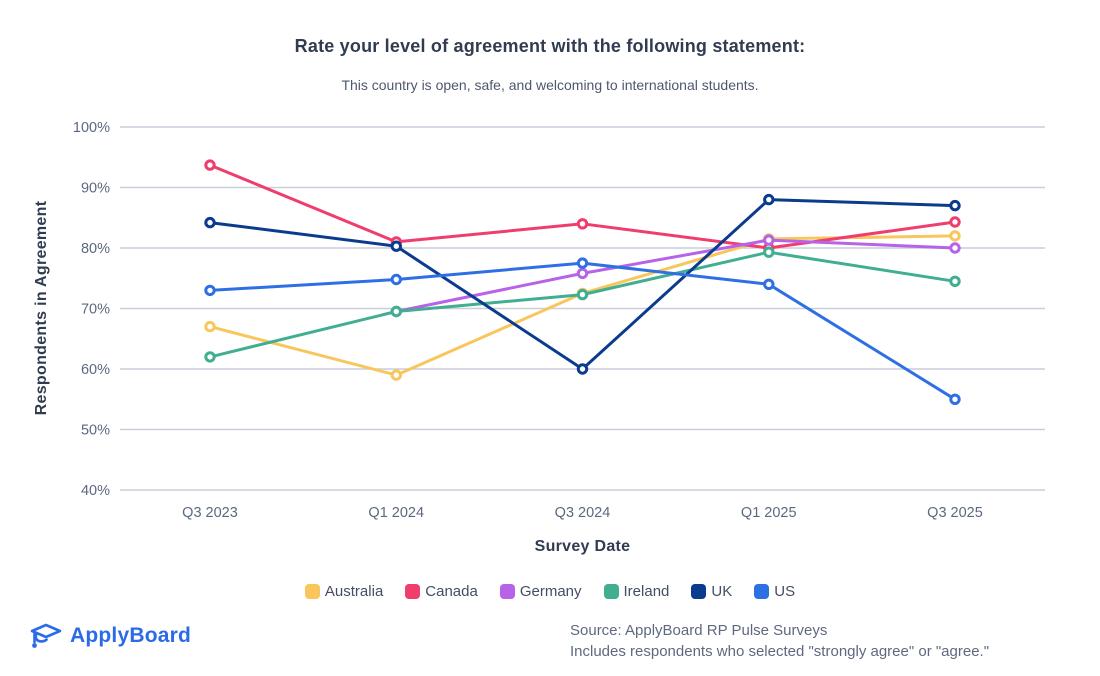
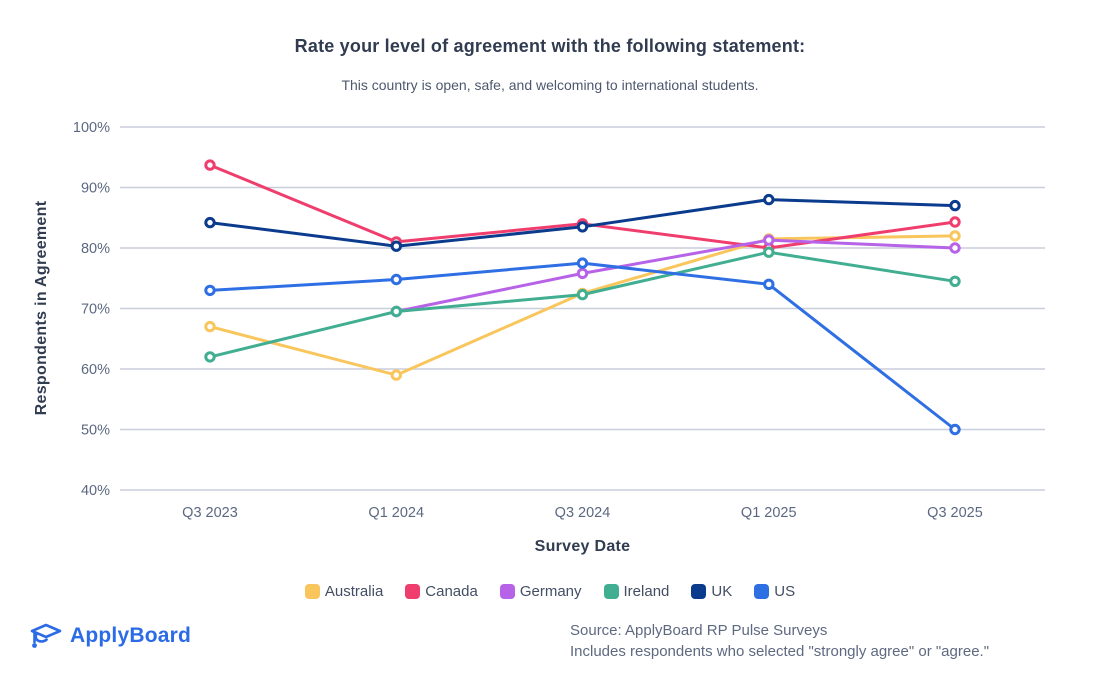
UK/Q3 2024: 60% -> 84%
US/Q3 2025: 55% -> 50%
